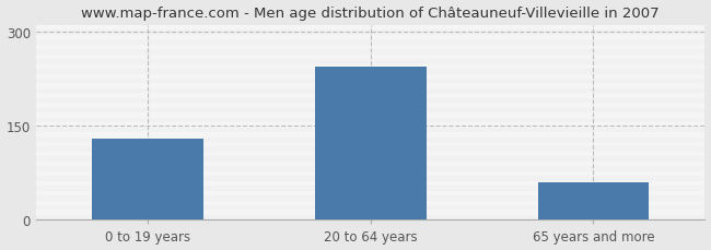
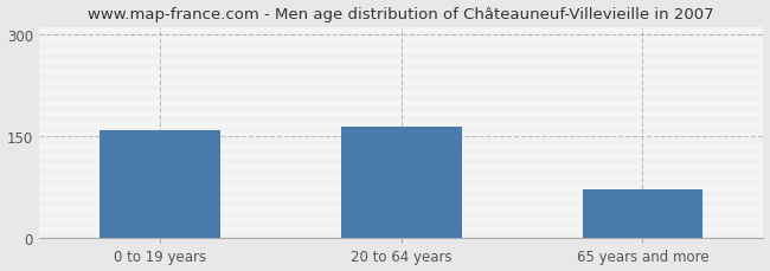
0 to 19 years: 130 -> 158
20 to 64 years: 243 -> 164
65 years and more: 60 -> 72
